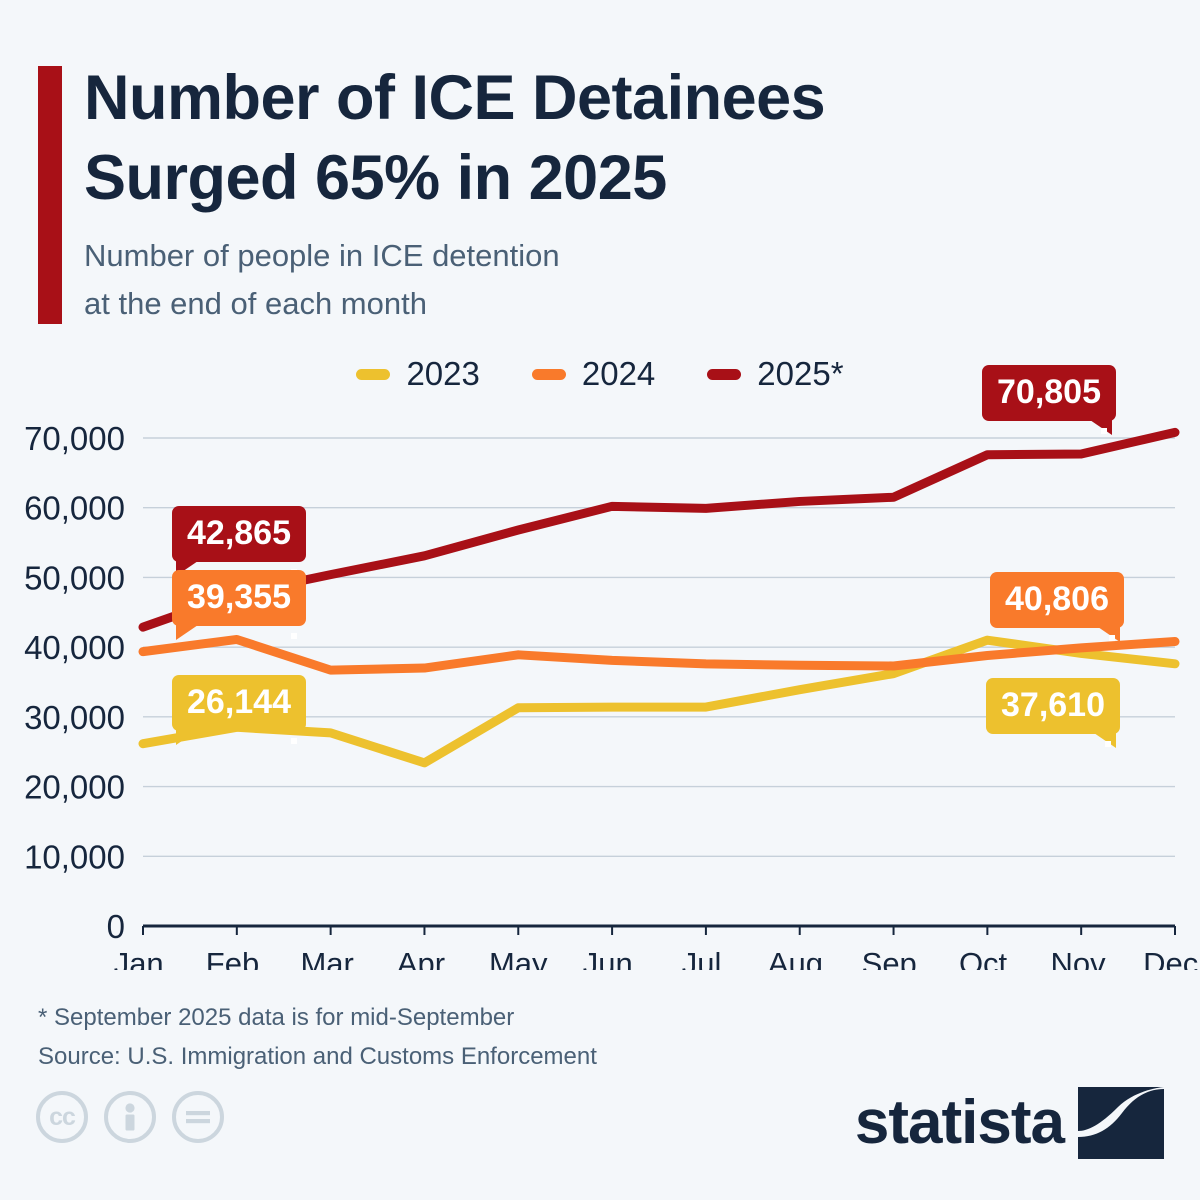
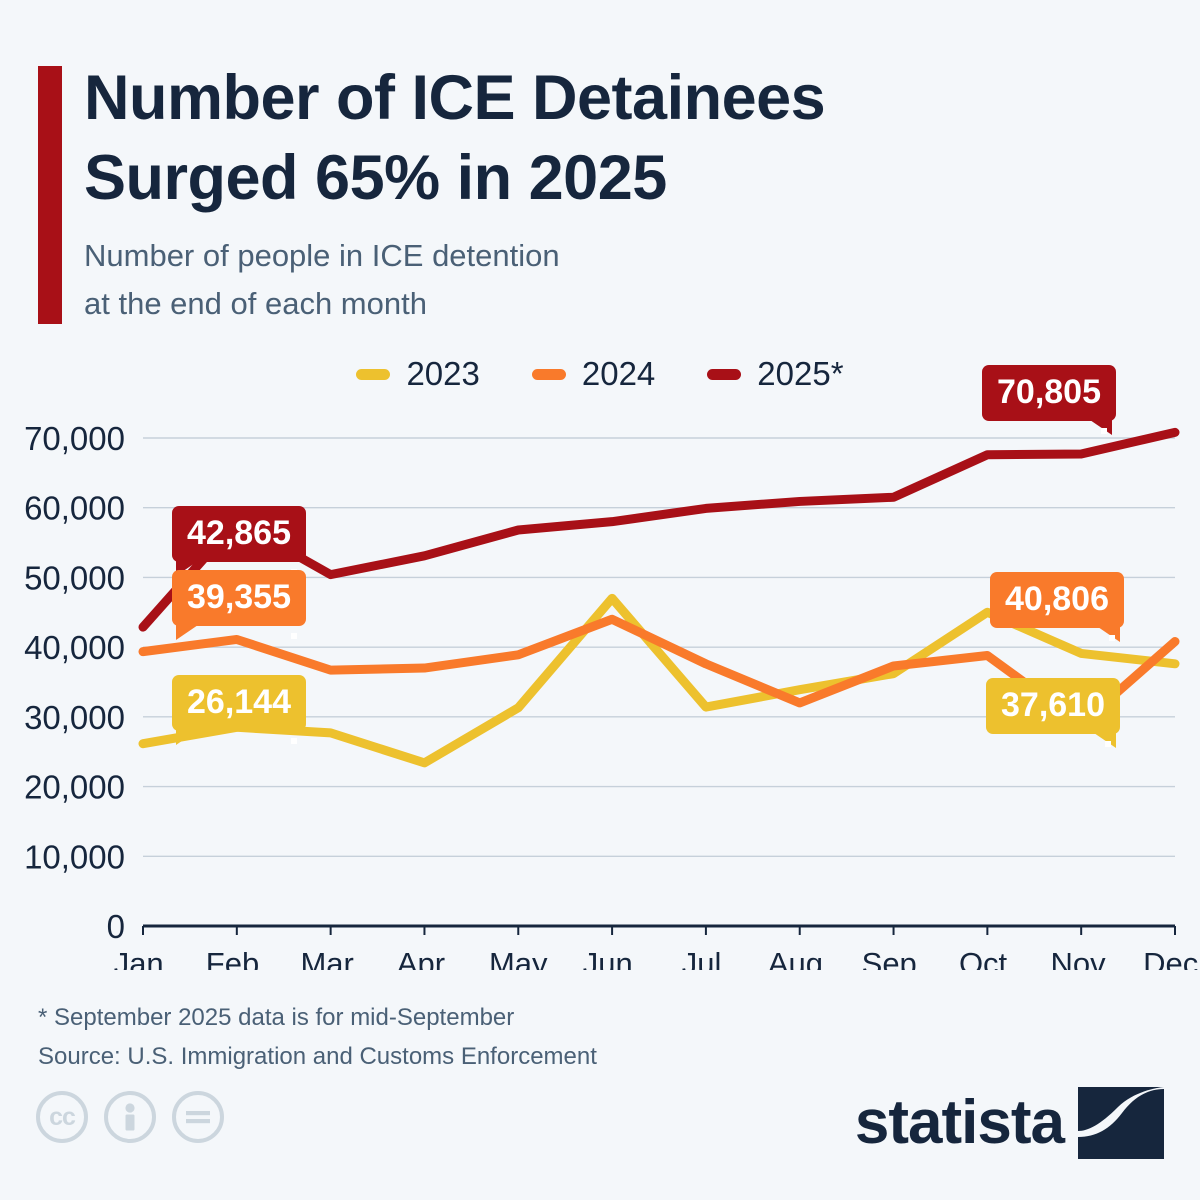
2025*/Feb.: 48000 -> 58000
2023/Jun.: 31000 -> 47000
2024/Jun.: 38000 -> 44000
2025*/Jun.: 60000 -> 58000
2024/Aug.: 37000 -> 32000
2023/Oct.: 41000 -> 45000
2024/Nov.: 40000 -> 29000
